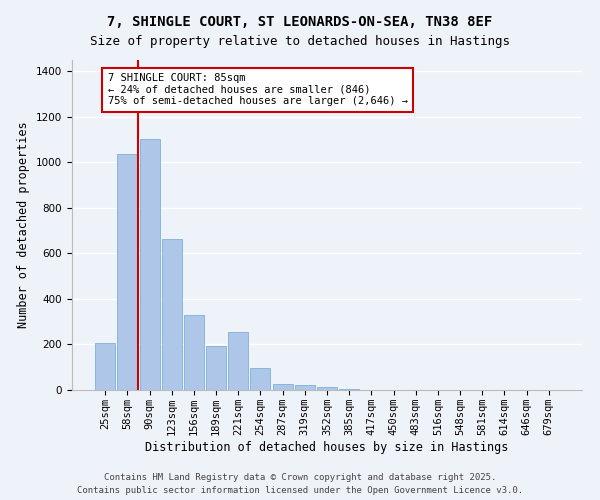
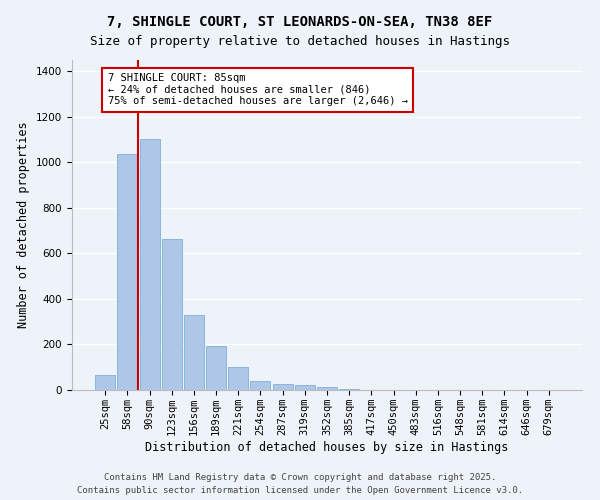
25sqm: 205 -> 65
221sqm: 255 -> 100
254sqm: 95 -> 40
